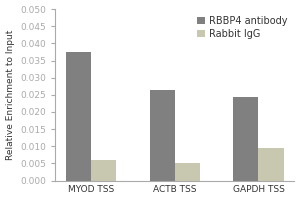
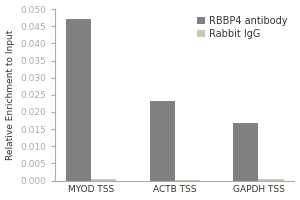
RBBP4 antibody/MYOD TSS: 0.0375 -> 0.0470
Rabbit IgG/MYOD TSS: 0.0060 -> 0.0005
RBBP4 antibody/ACTB TSS: 0.0265 -> 0.0232
Rabbit IgG/ACTB TSS: 0.0050 -> 0.0003
RBBP4 antibody/GAPDH TSS: 0.0245 -> 0.0168
Rabbit IgG/GAPDH TSS: 0.0095 -> 0.0005
